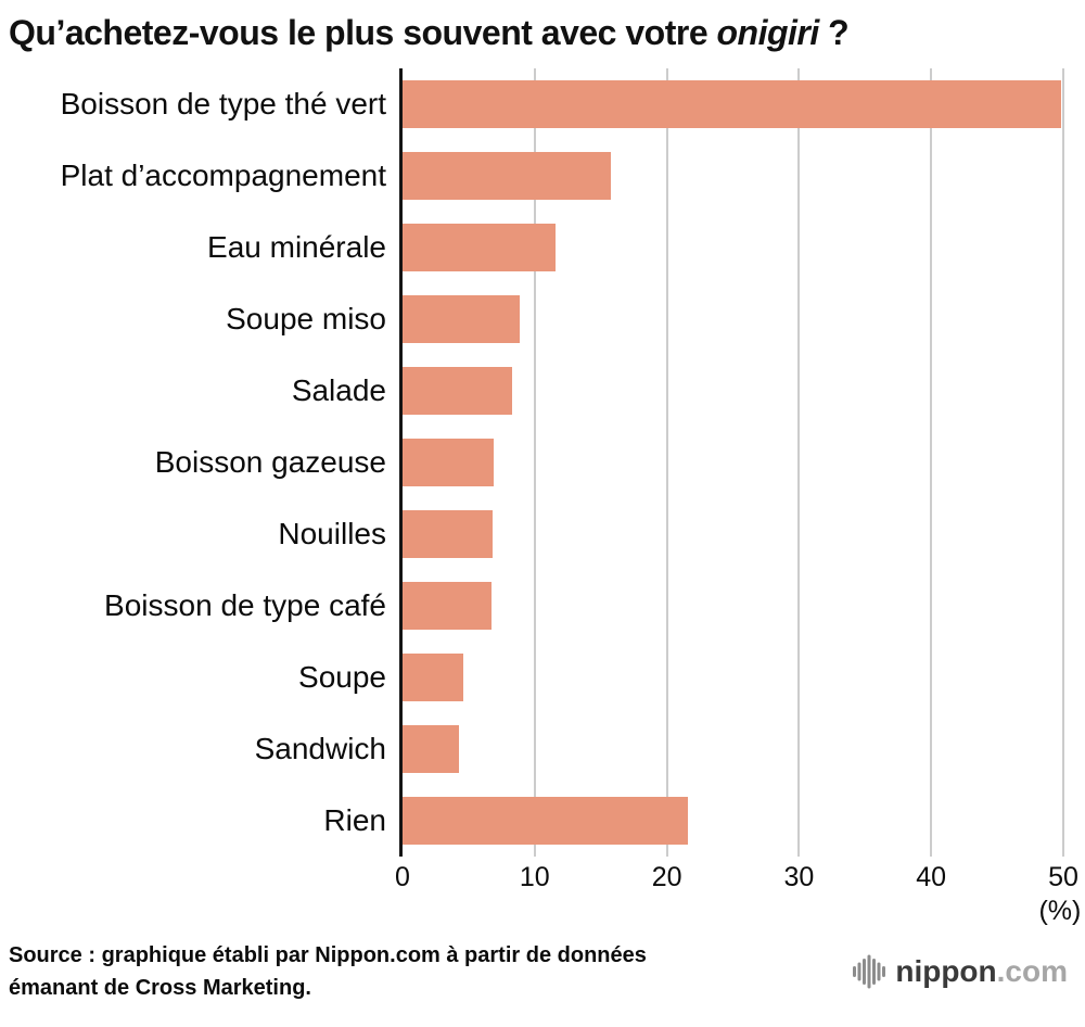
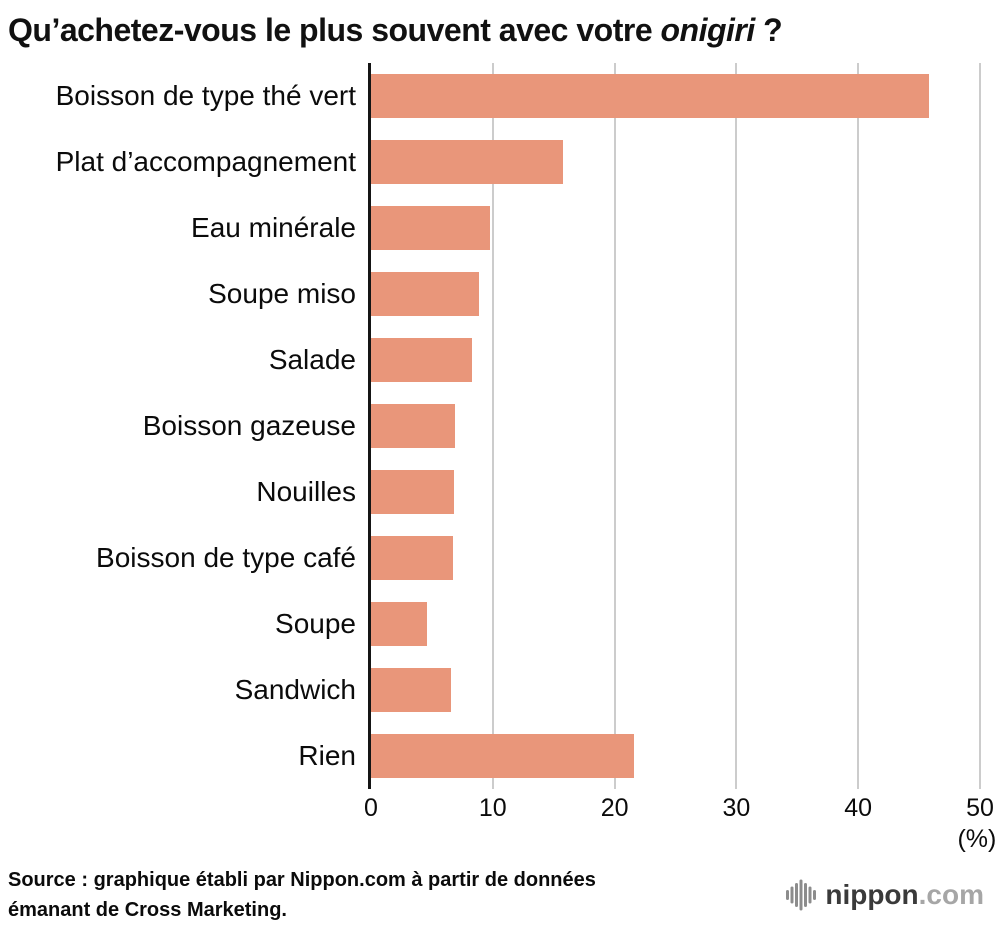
Boisson de type thé vert: 49.8 -> 45.8
Eau minérale: 11.6 -> 9.8
Sandwich: 4.3 -> 6.6
